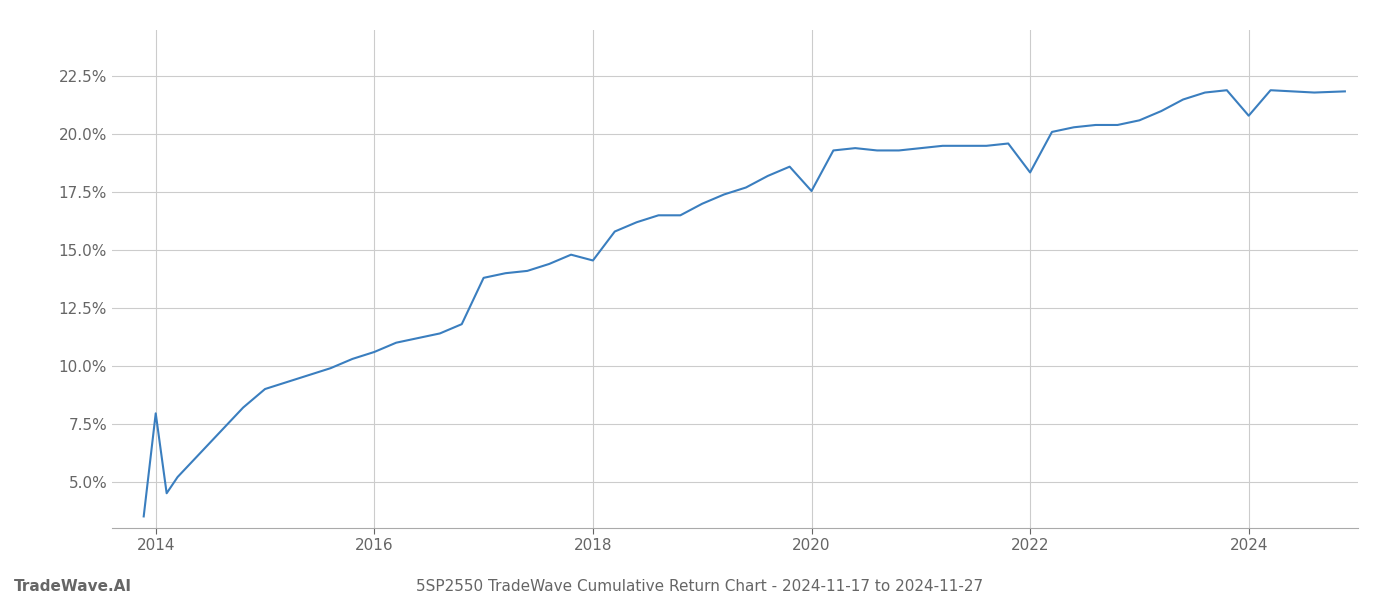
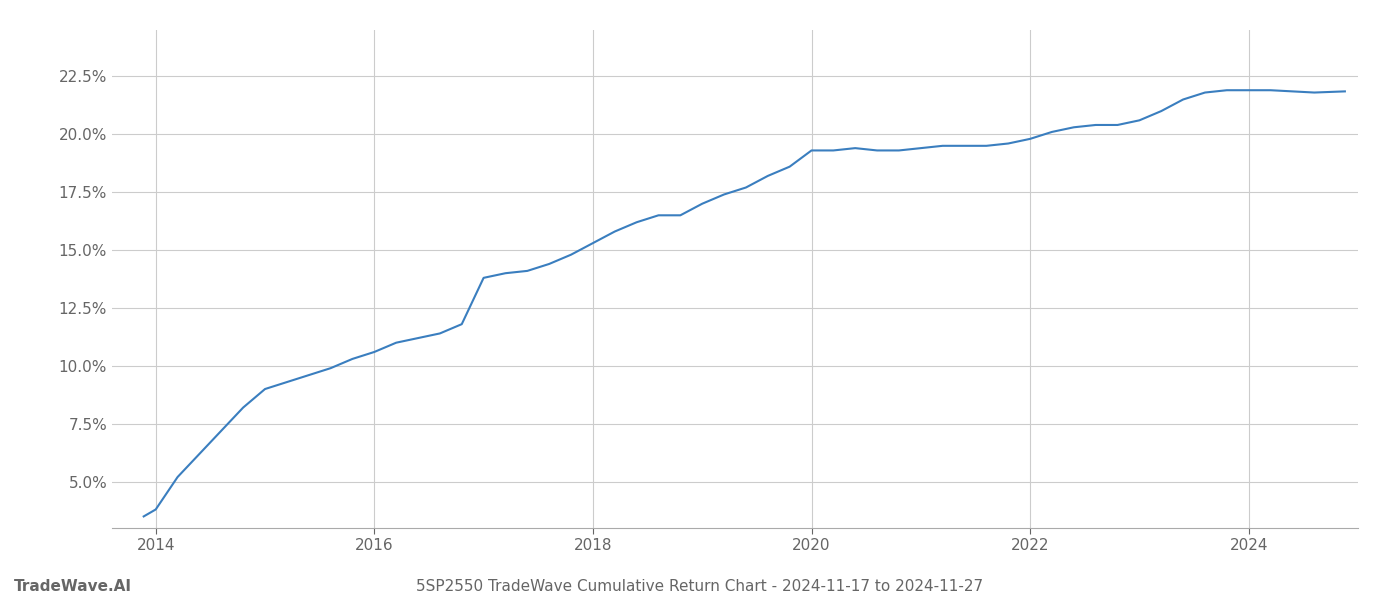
2014: 7.95% -> 3.80%
2018: 14.55% -> 15.30%
2020: 17.55% -> 19.30%
2022: 18.35% -> 19.80%
2024: 20.80% -> 21.90%
